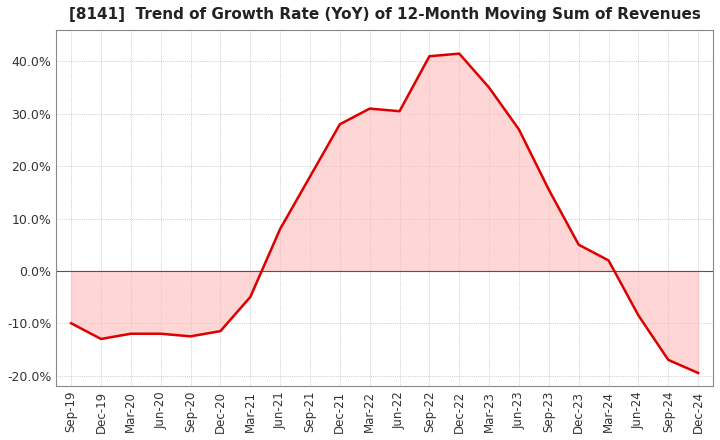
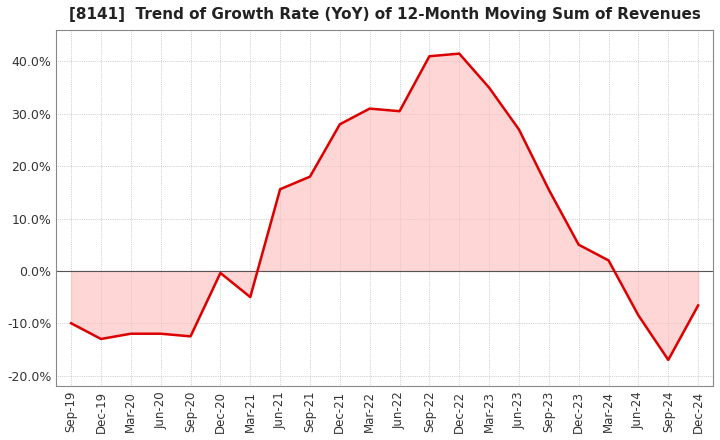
Dec-20: -11.5% -> -0.4%
Jun-21: 8.0% -> 15.6%
Dec-24: -19.5% -> -6.6%
